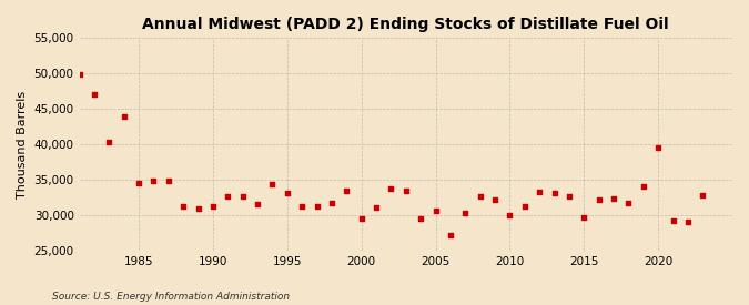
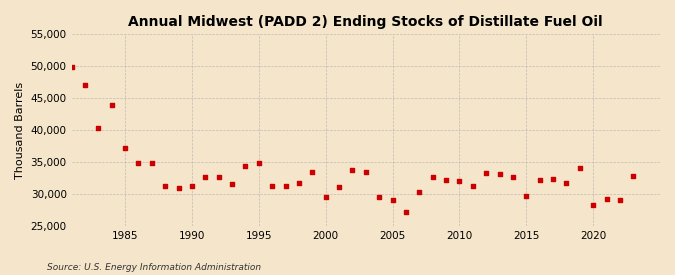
1985: 34,600 -> 37,200
1995: 33,200 -> 34,800
2005: 30,600 -> 29,000
2010: 30,000 -> 32,000
2020: 39,600 -> 28,200
